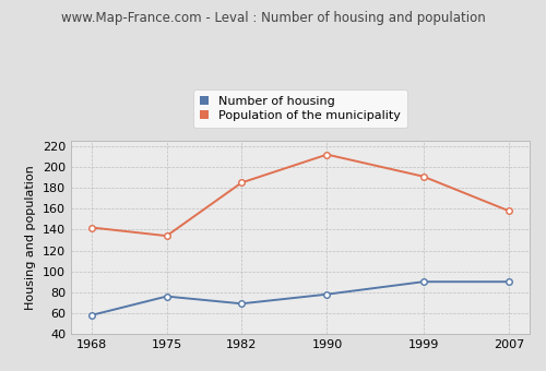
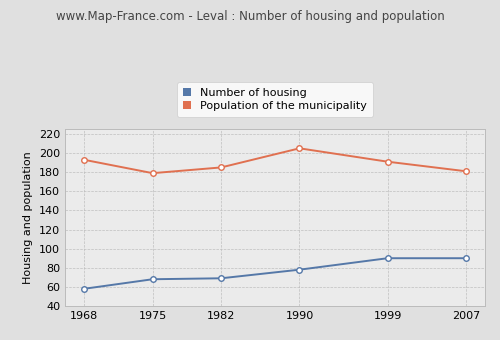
Population of the municipality/1968: 142 -> 193
Number of housing/1975: 76 -> 68
Population of the municipality/1975: 134 -> 179
Population of the municipality/1990: 212 -> 205
Population of the municipality/2007: 158 -> 181
